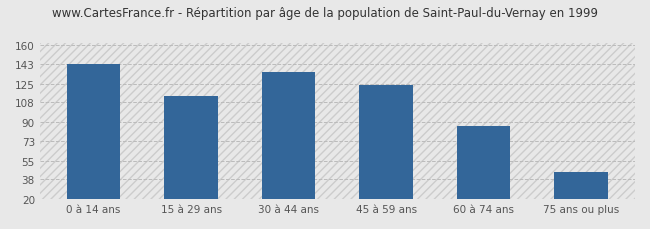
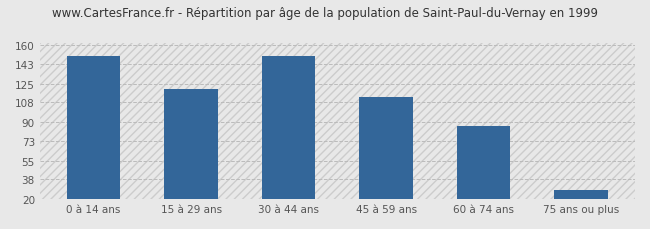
0 à 14 ans: 143 -> 150
15 à 29 ans: 114 -> 120
30 à 44 ans: 136 -> 150
45 à 59 ans: 124 -> 113
75 ans ou plus: 45 -> 28
